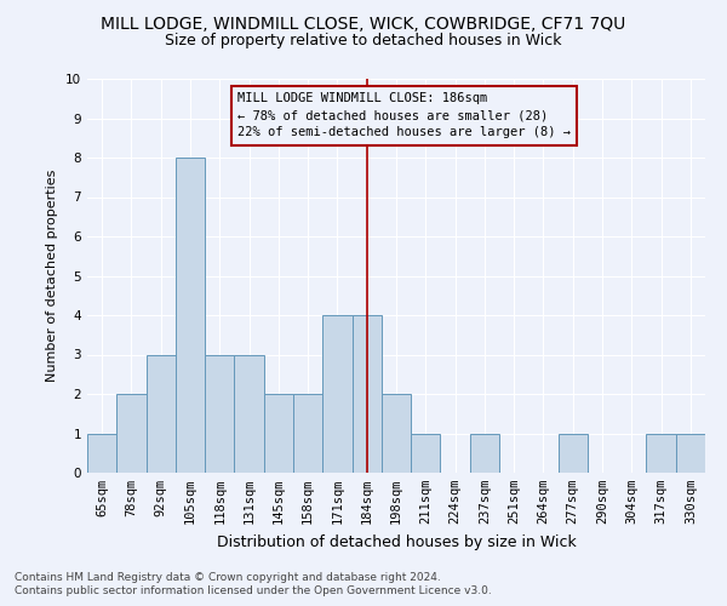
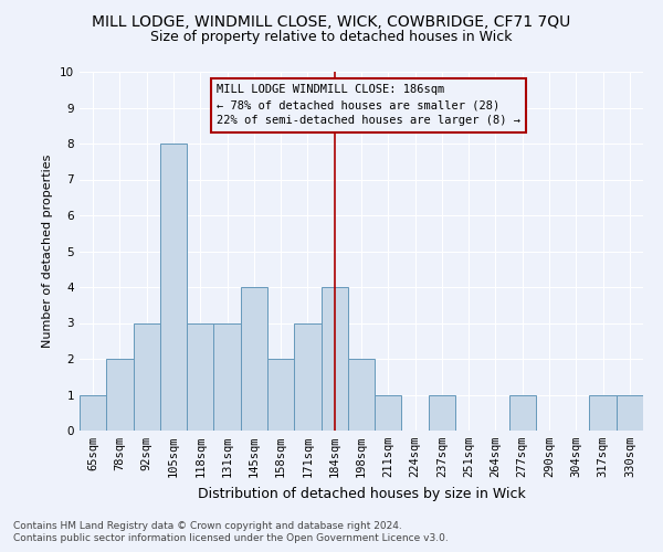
145sqm: 2 -> 4
171sqm: 4 -> 3
